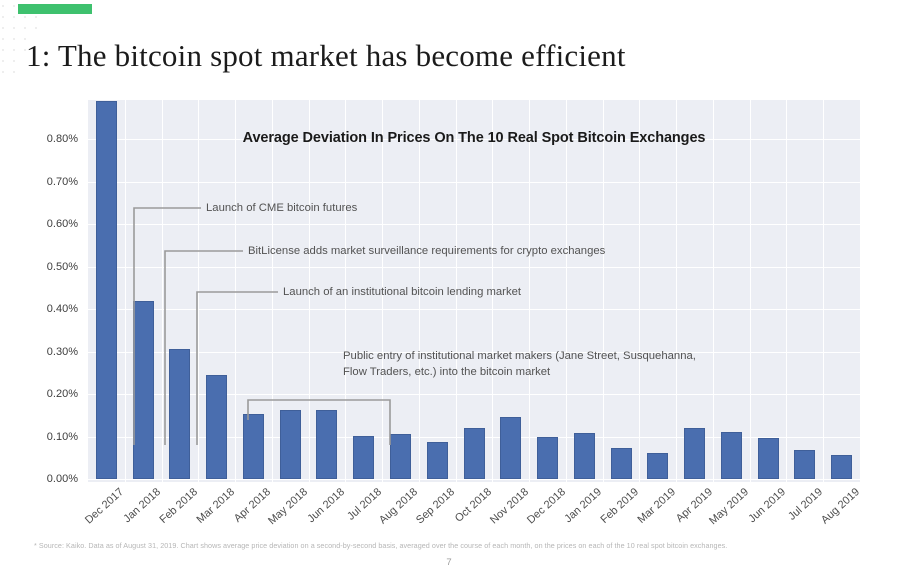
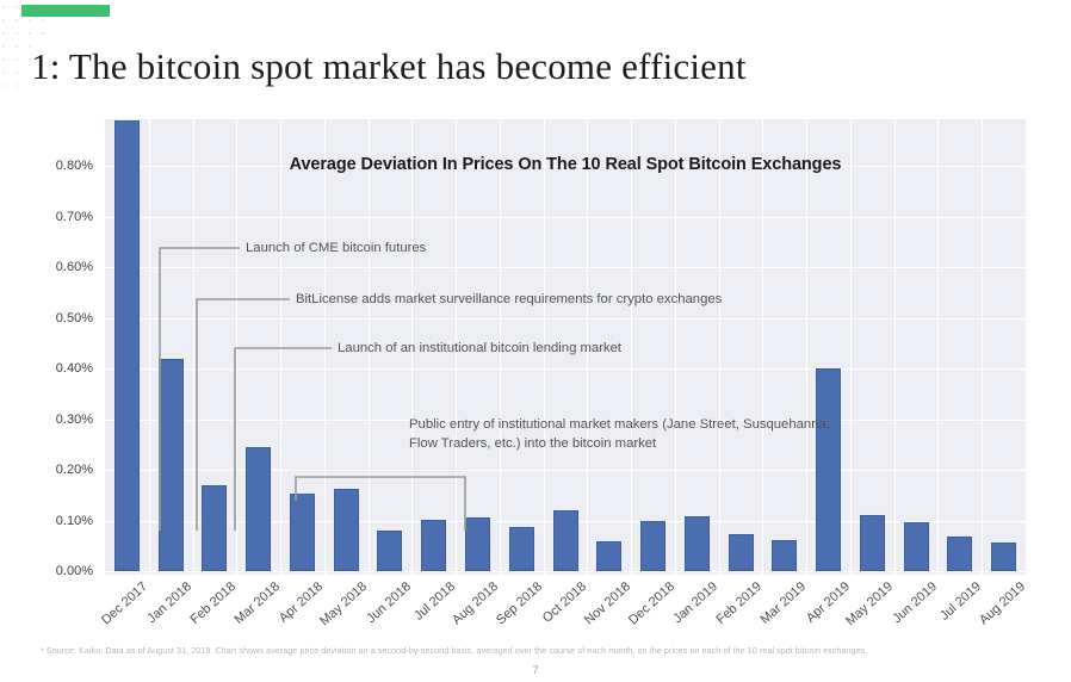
Feb 2018: 0.30% -> 0.17%
Jun 2018: 0.16% -> 0.08%
Nov 2018: 0.15% -> 0.06%
Apr 2019: 0.12% -> 0.40%
